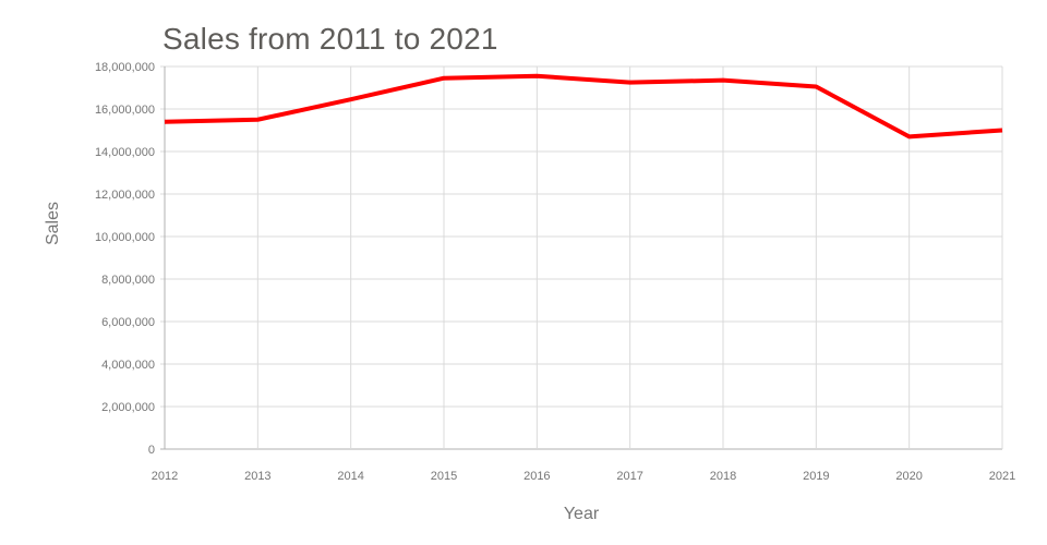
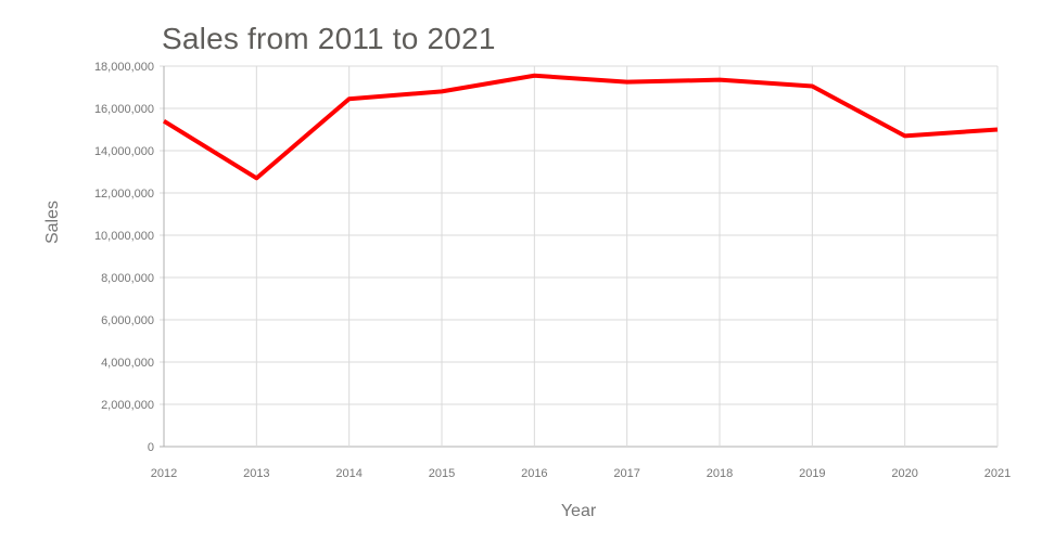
2013: 15500000 -> 12700000
2015: 17400000 -> 16800000
